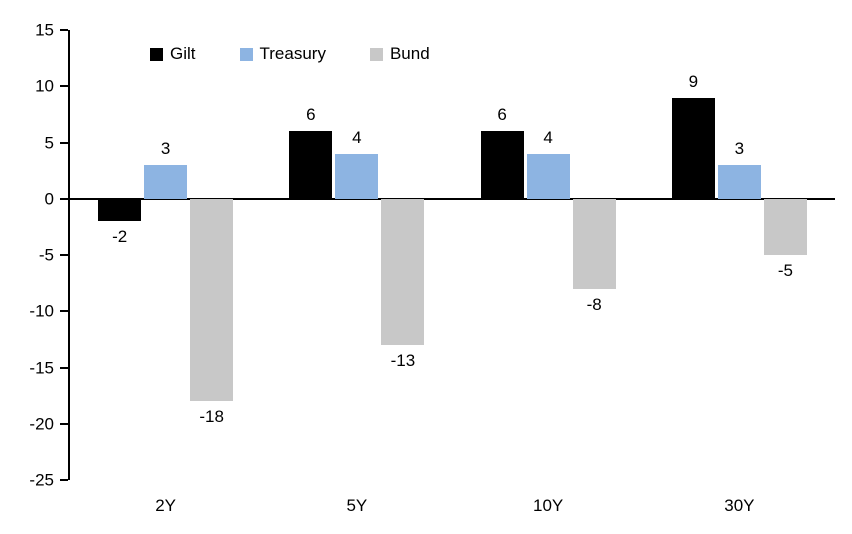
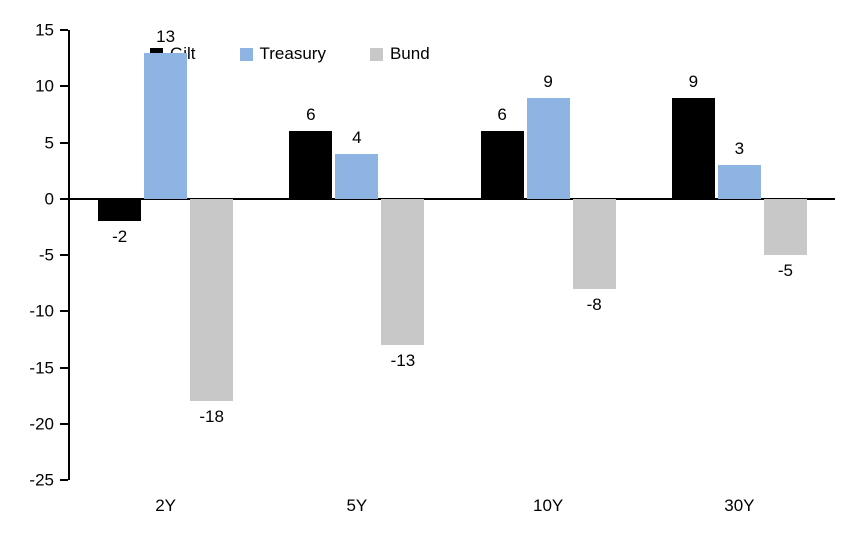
Treasury/2Y: 3 -> 13
Treasury/10Y: 4 -> 9
